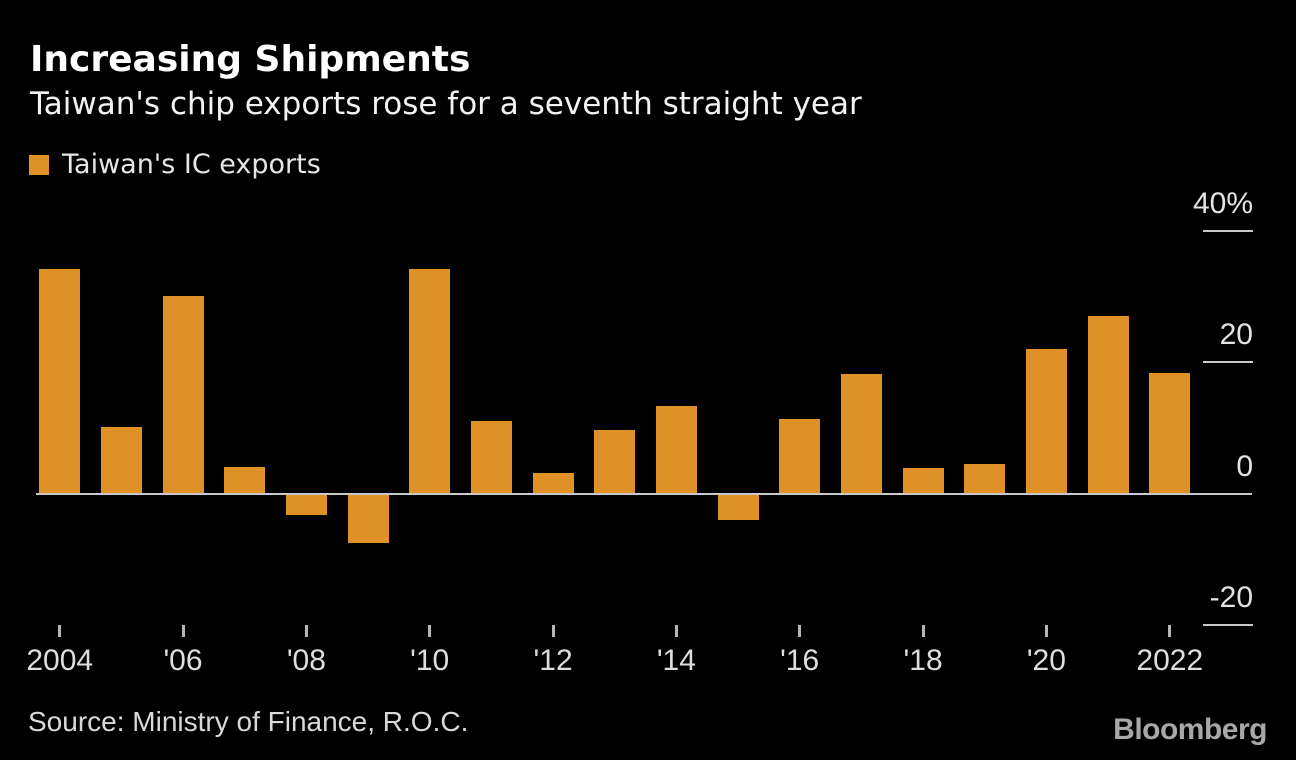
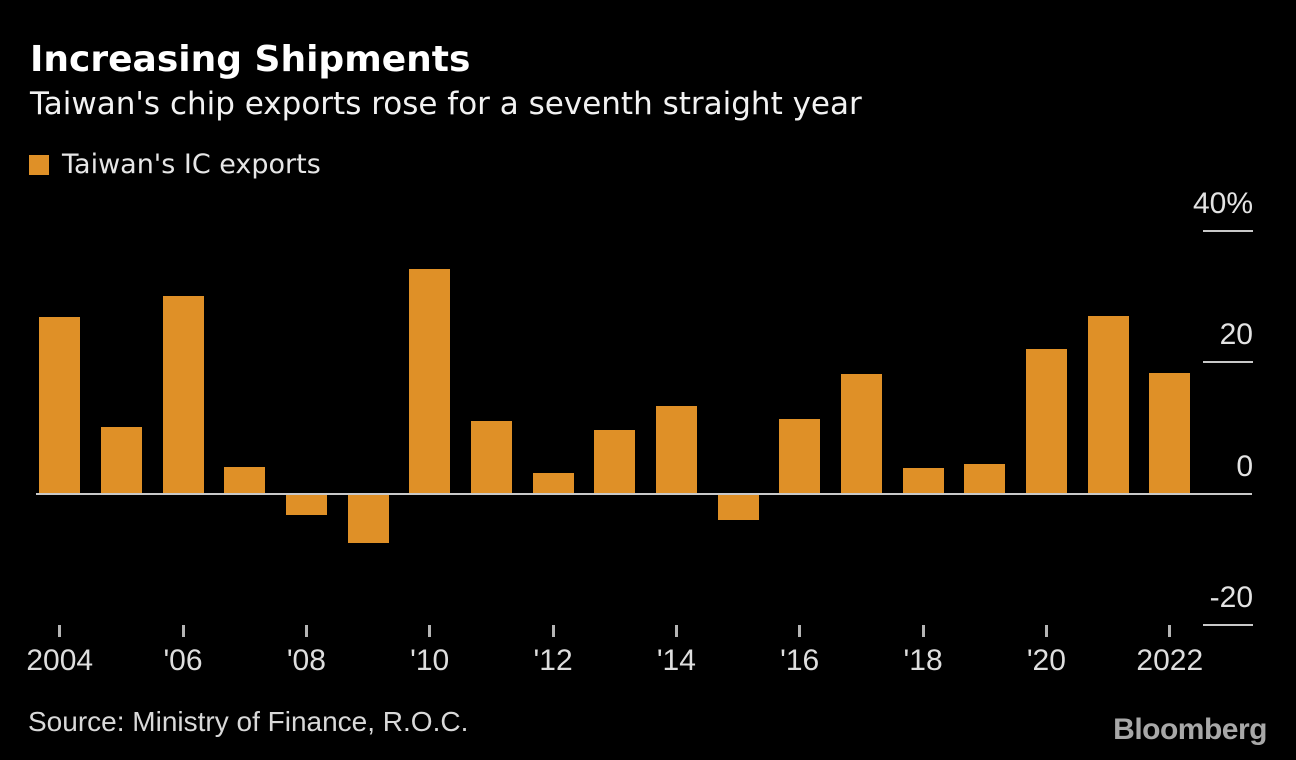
2004: 34% -> 27%
